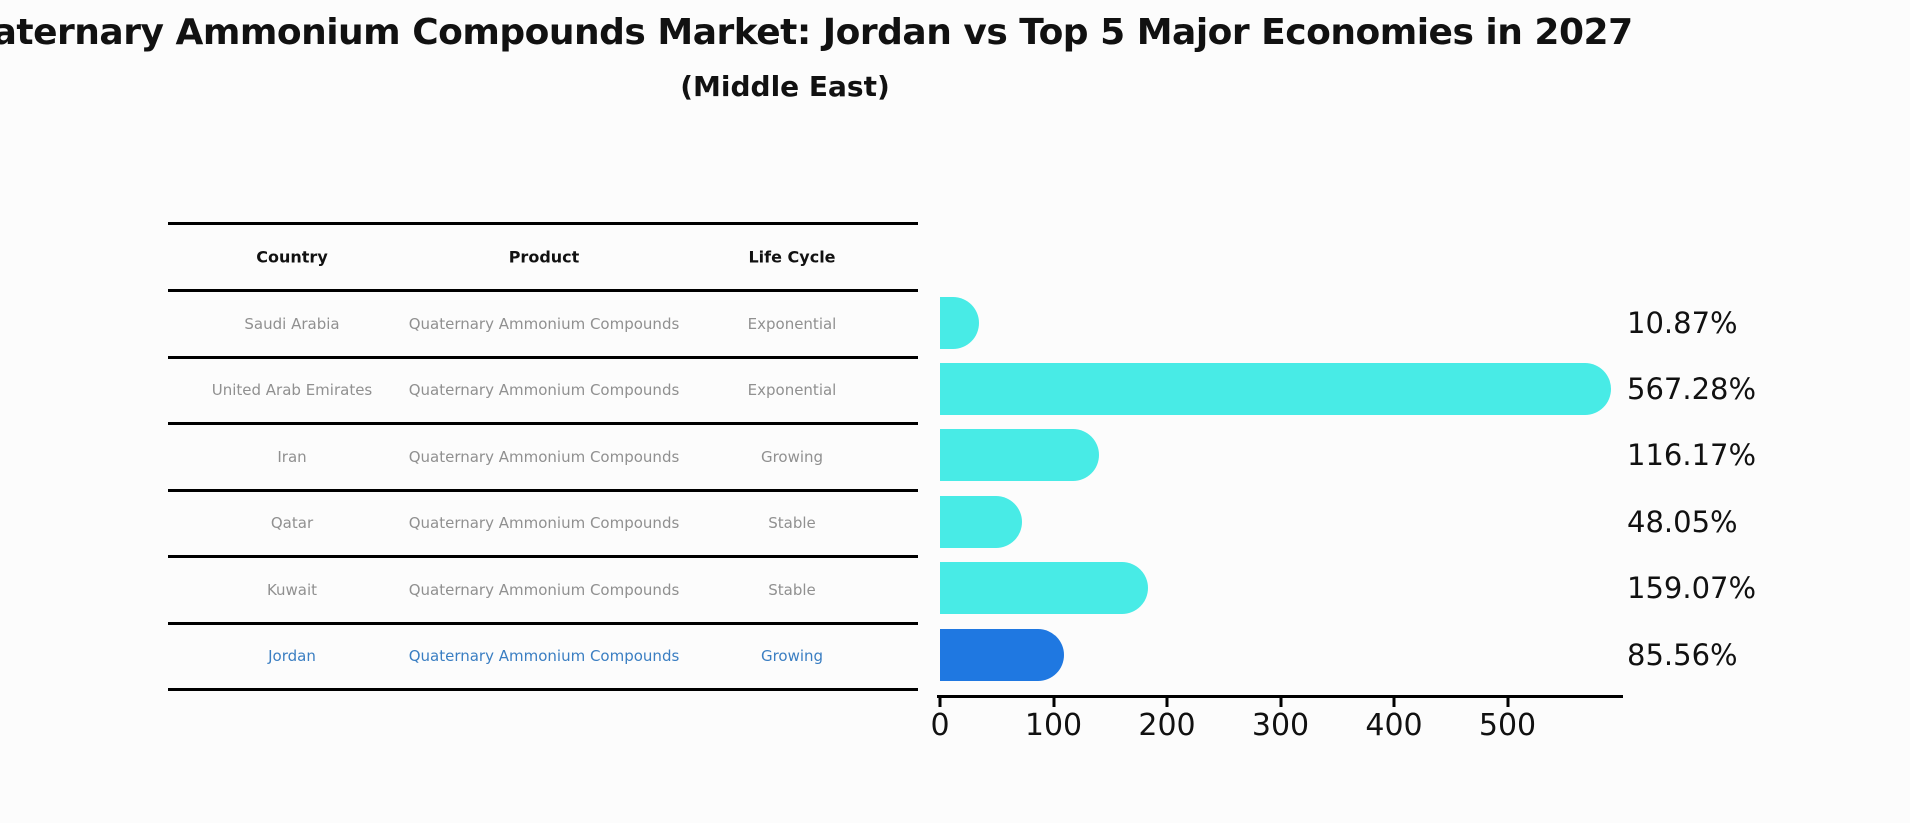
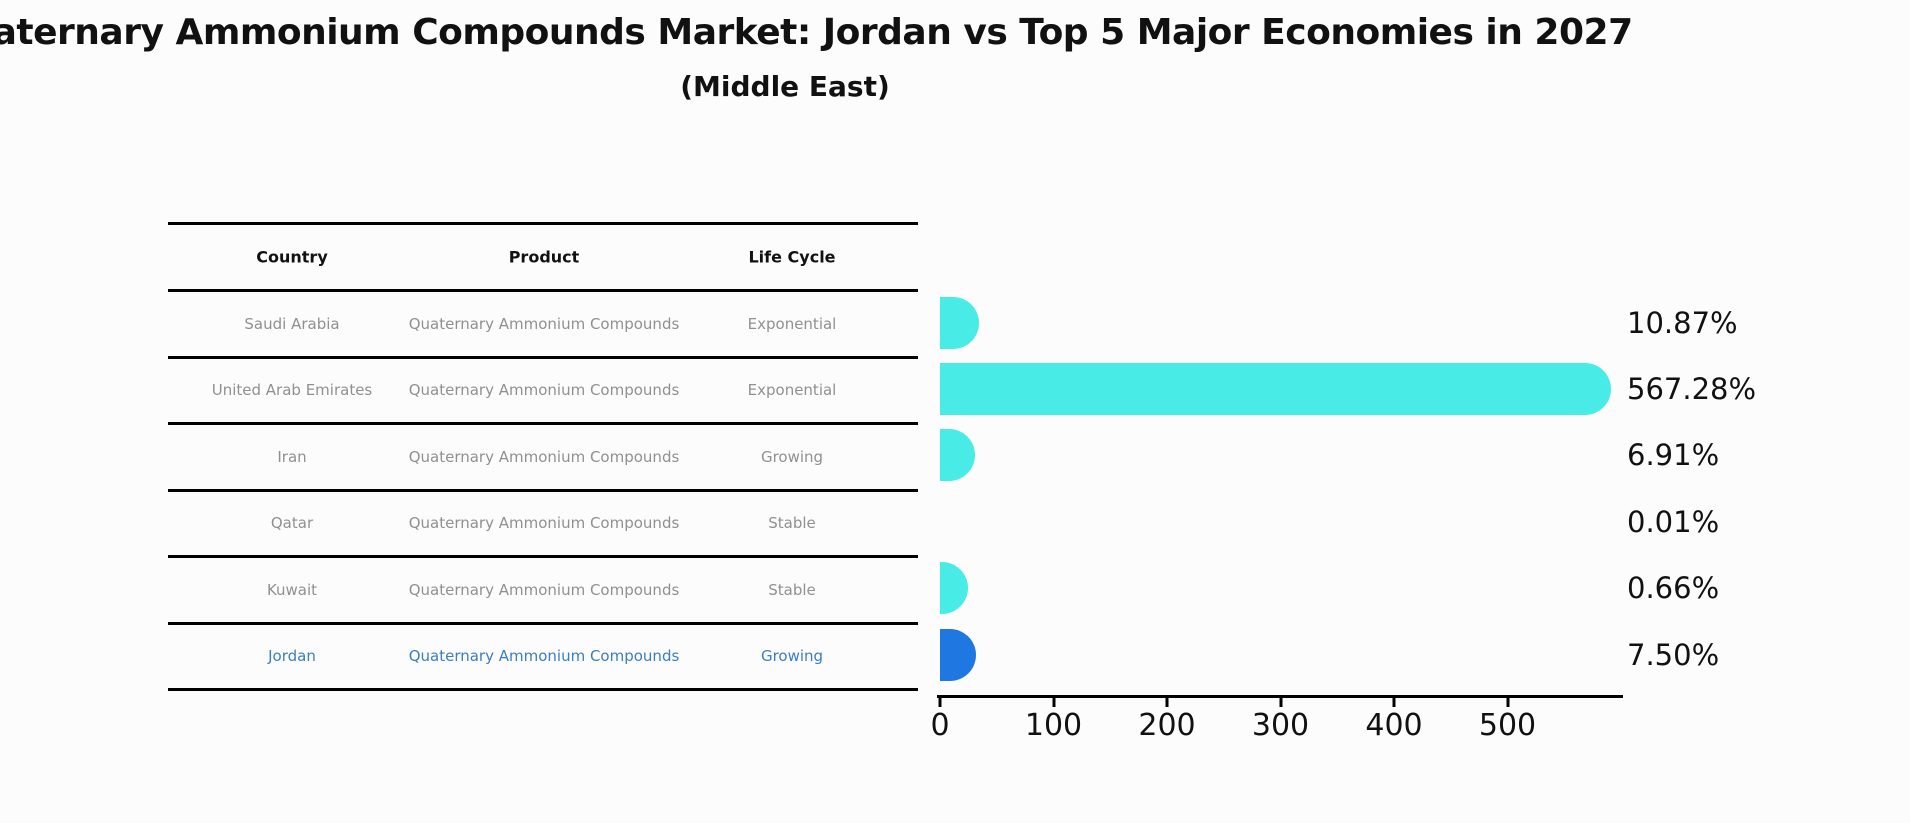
Iran: 116.17% -> 6.91%
Qatar: 48.05% -> 0.01%
Kuwait: 159.07% -> 0.66%
Jordan: 85.56% -> 7.50%
